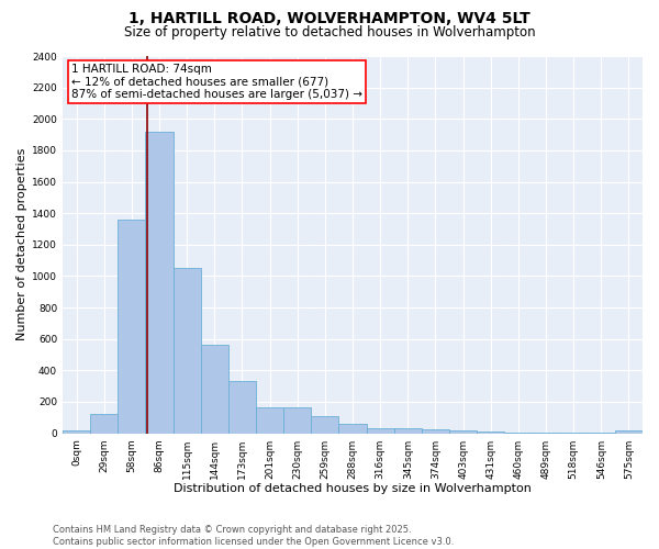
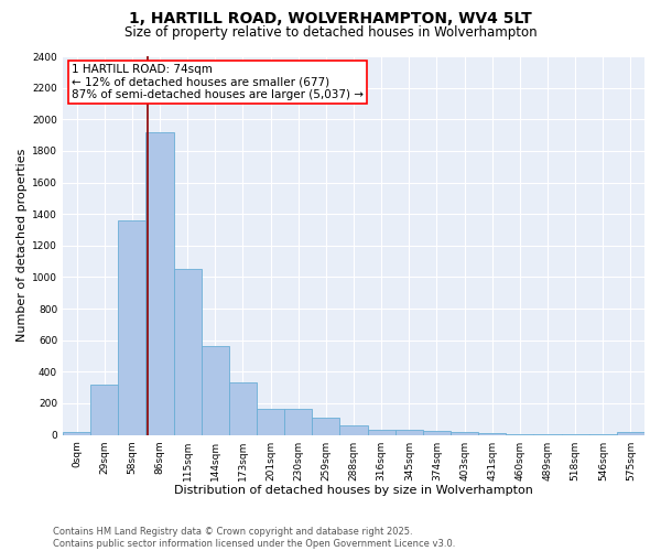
29sqm: 120 -> 320
